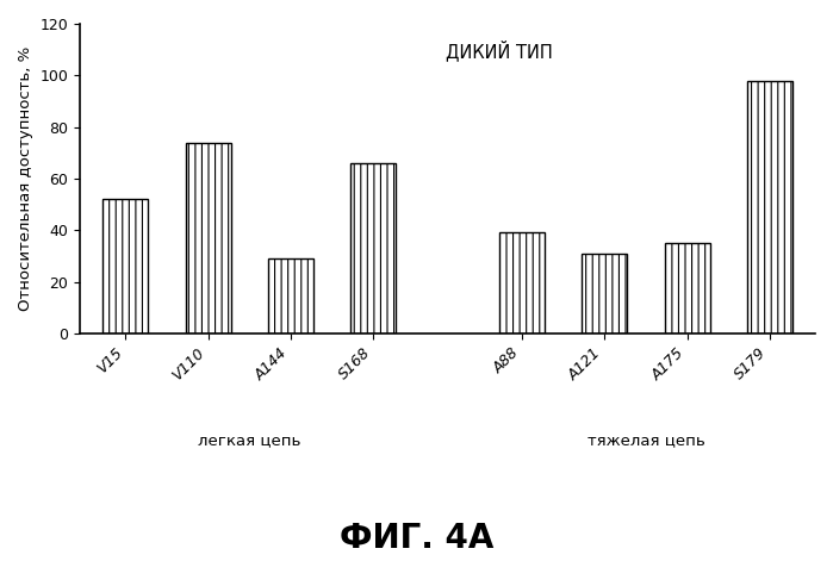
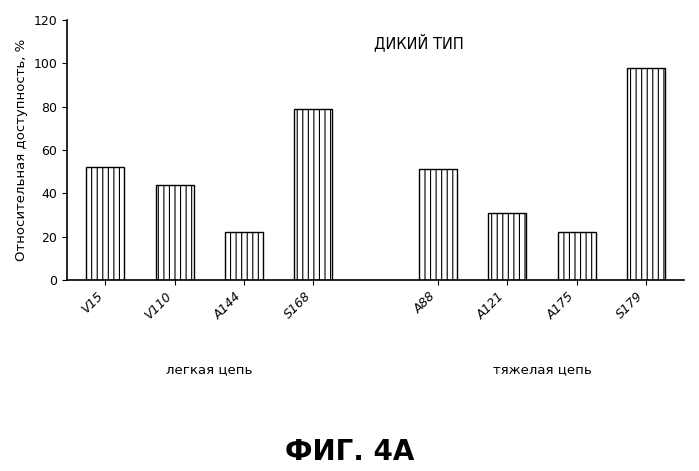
V110: 74 -> 44
A144: 29 -> 22
S168: 66 -> 79
A88: 39 -> 51
A175: 35 -> 22
